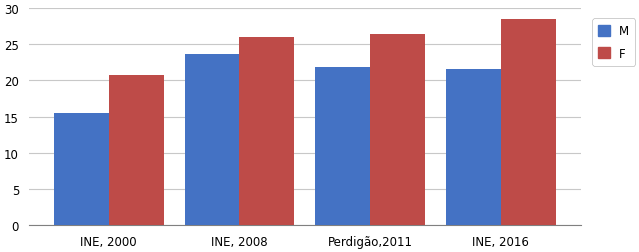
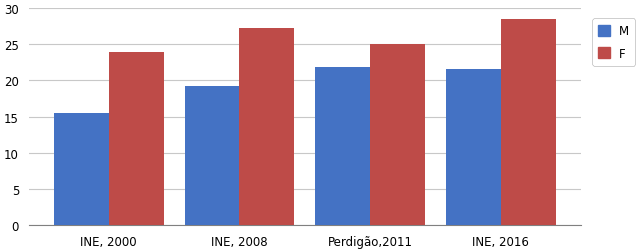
F/INE, 2000: 20.8 -> 23.9
M/INE, 2008: 23.6 -> 19.2
F/INE, 2008: 26.0 -> 27.2
F/Perdigão,2011: 26.4 -> 25.0
